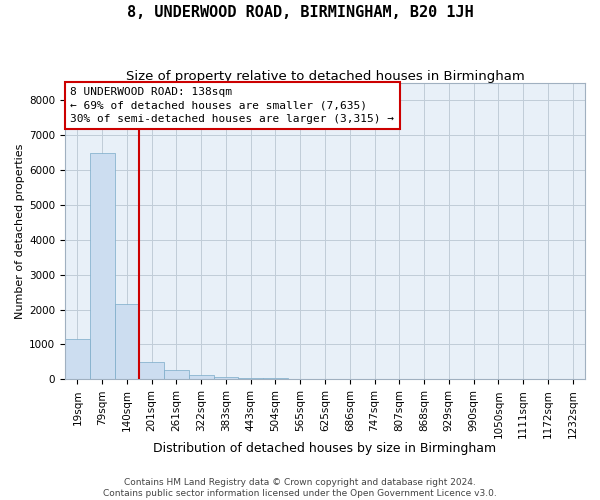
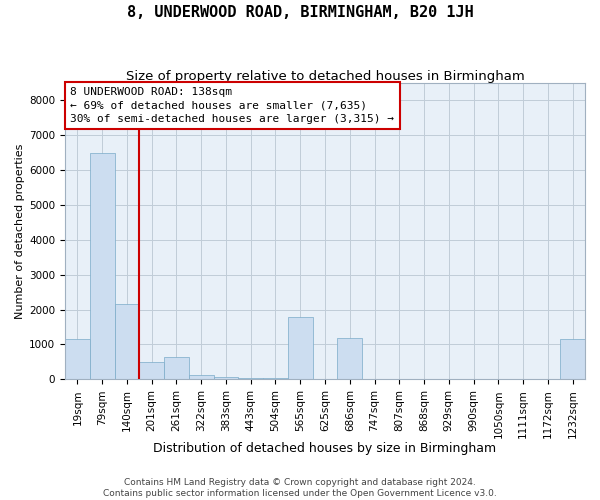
261sqm: 260 -> 650
565sqm: 20 -> 1800
686sqm: 10 -> 1200
1232sqm: 0 -> 1150
